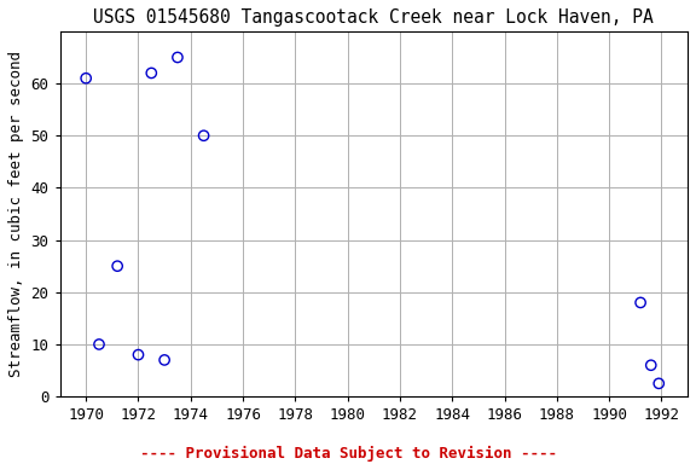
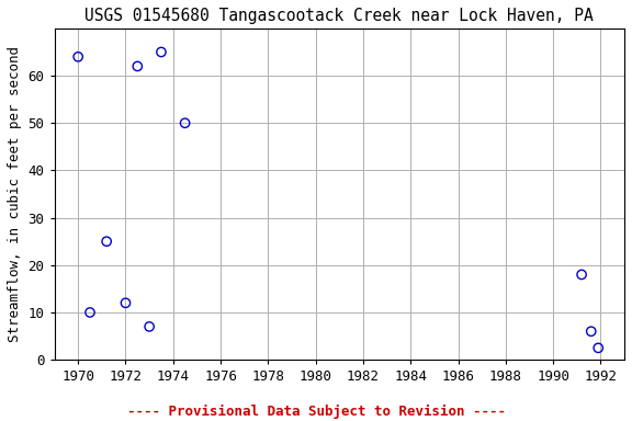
1970: 61.0 -> 64.0
1972: 8.0 -> 12.0
